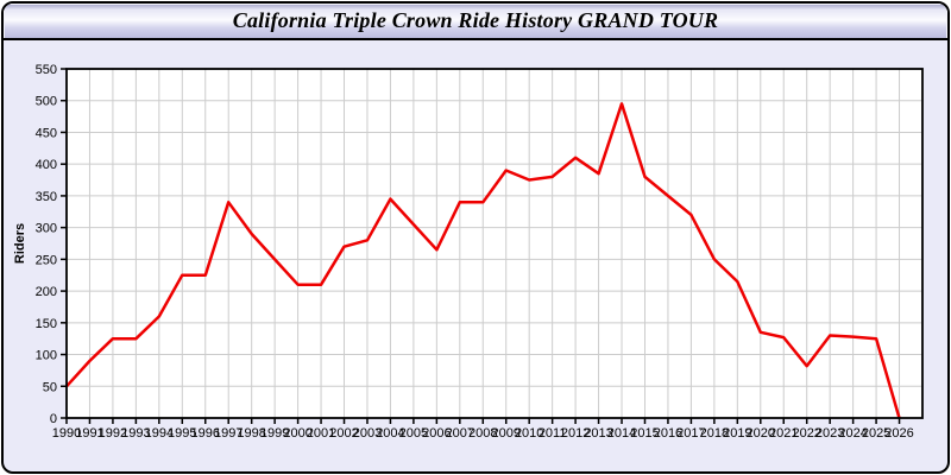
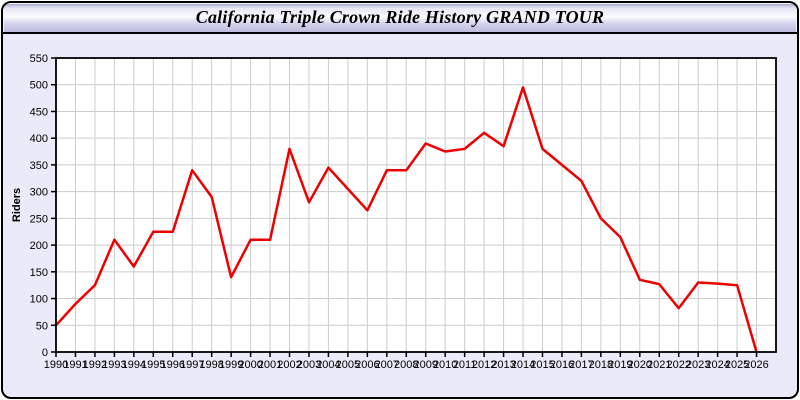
1993: 120 -> 210
1999: 250 -> 140
2002: 270 -> 380
